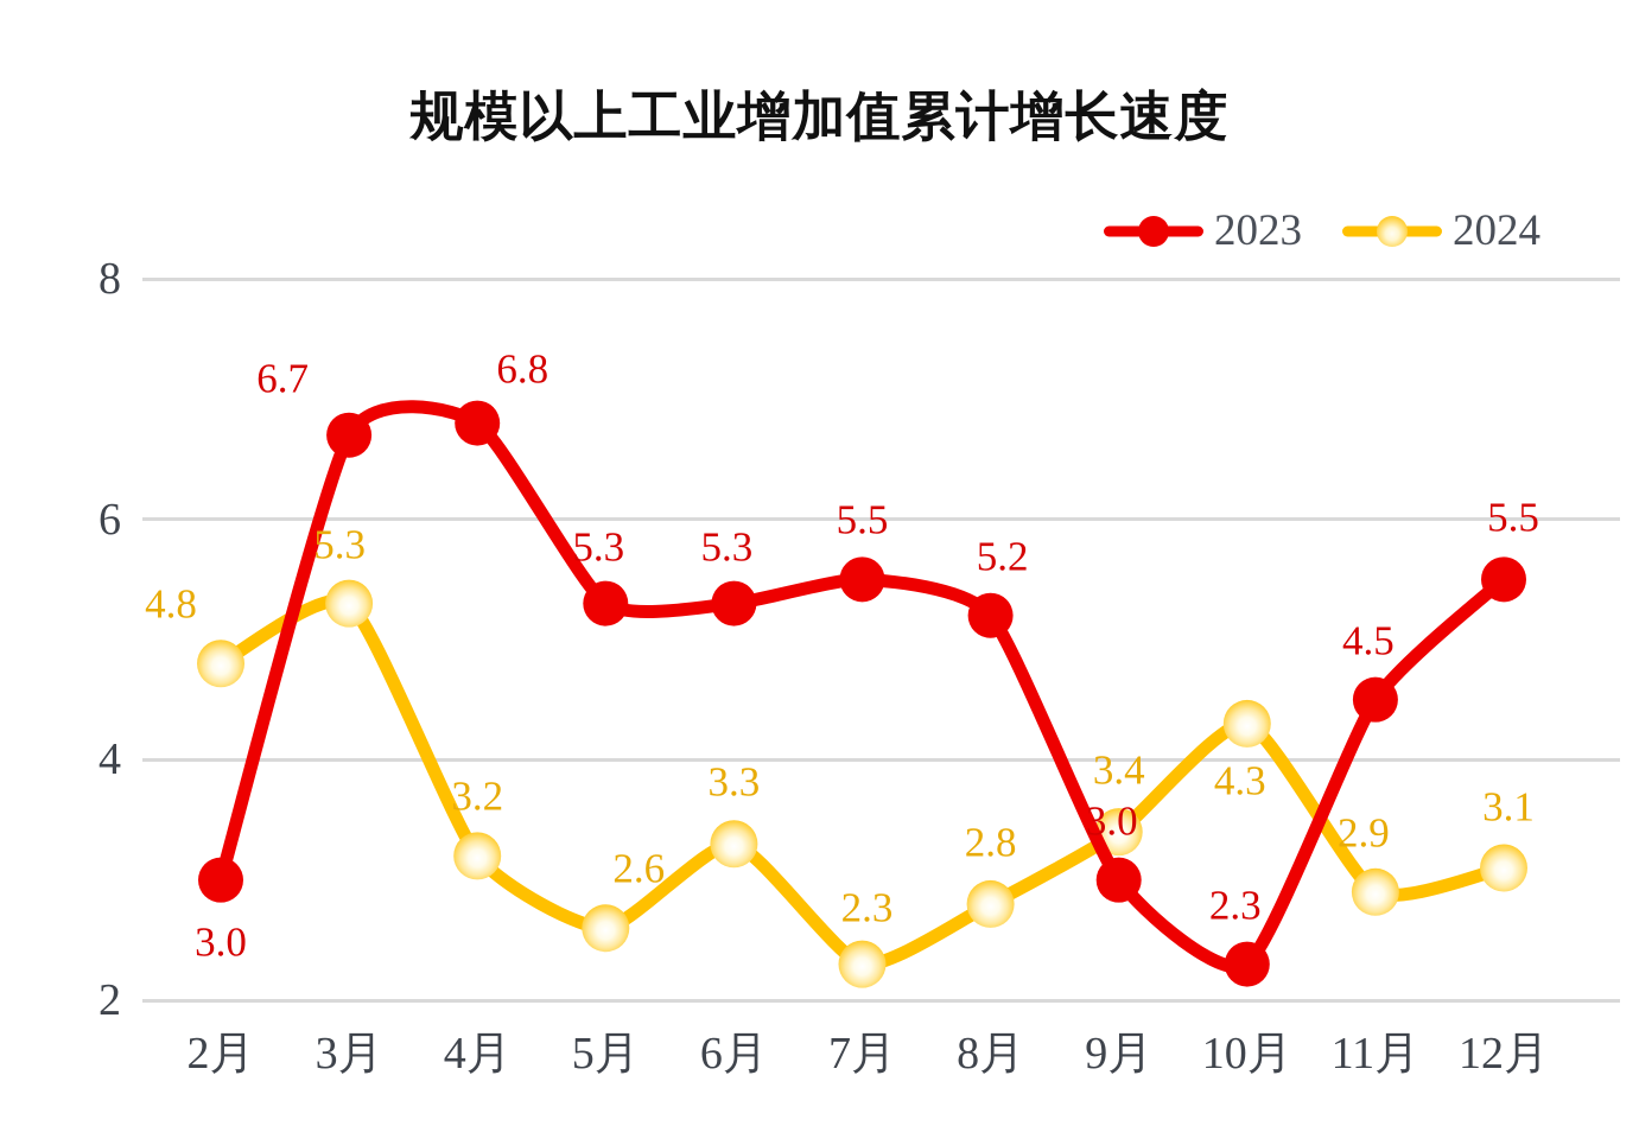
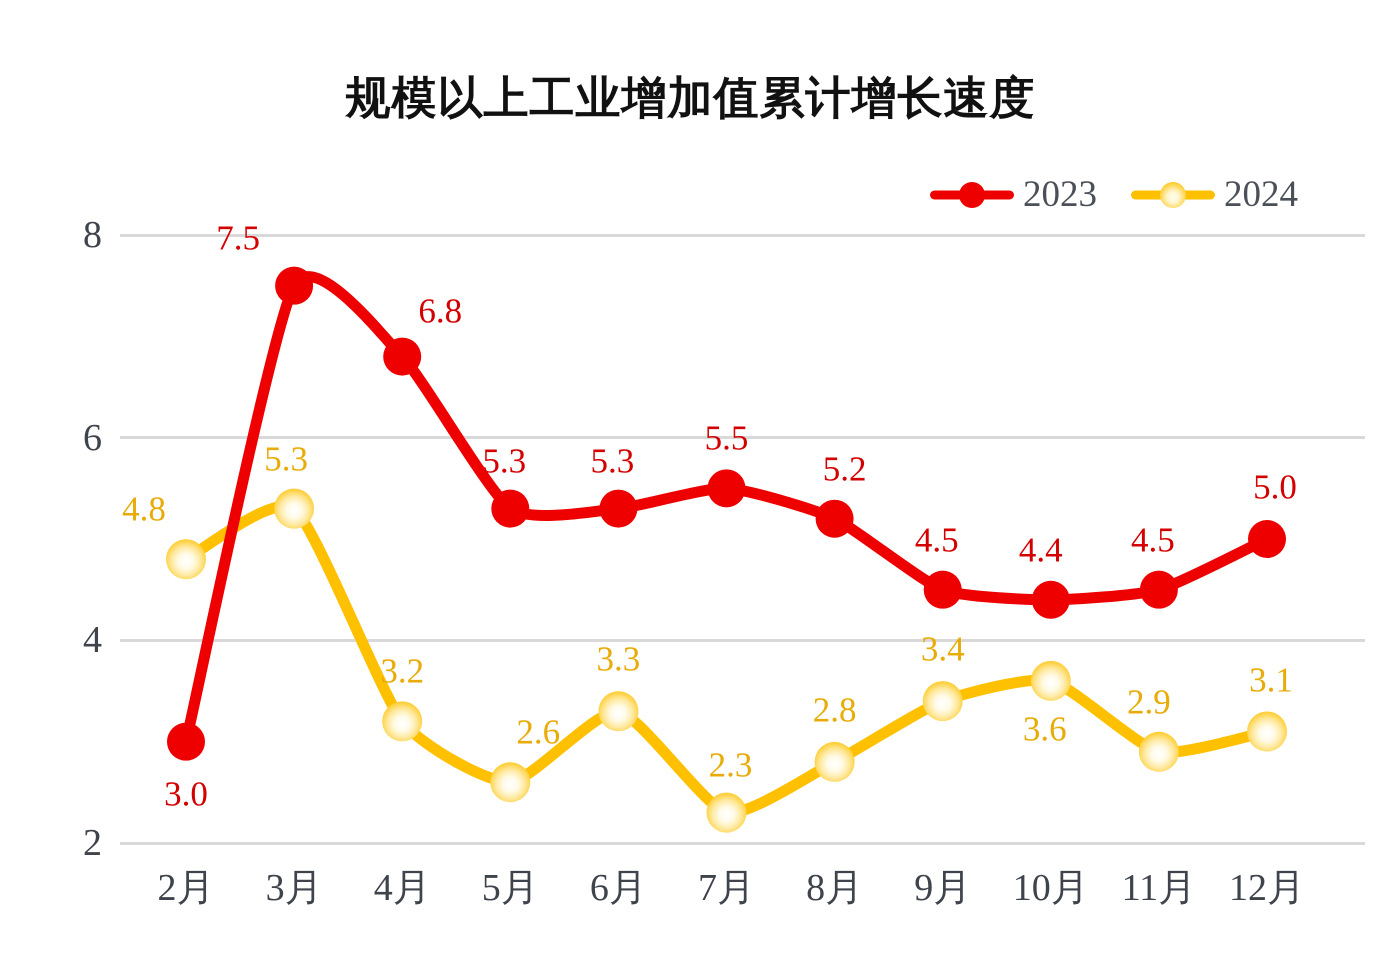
2023/3月: 6.7 -> 7.5
2023/9月: 3.0 -> 4.5
2023/10月: 2.3 -> 4.4
2024/10月: 4.3 -> 3.6
2023/12月: 5.5 -> 5.0
